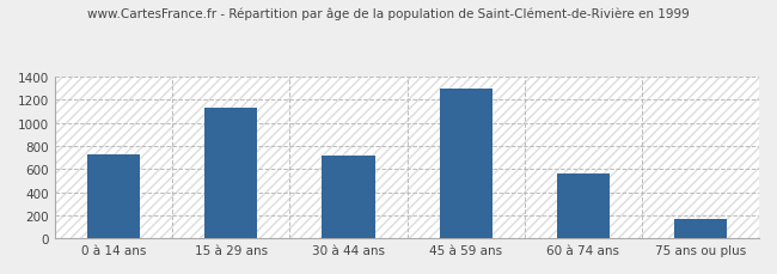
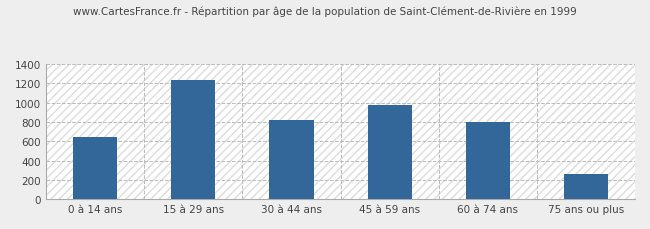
0 à 14 ans: 730 -> 640
15 à 29 ans: 1130 -> 1240
30 à 44 ans: 720 -> 820
45 à 59 ans: 1300 -> 980
60 à 74 ans: 560 -> 800
75 ans ou plus: 160 -> 260
